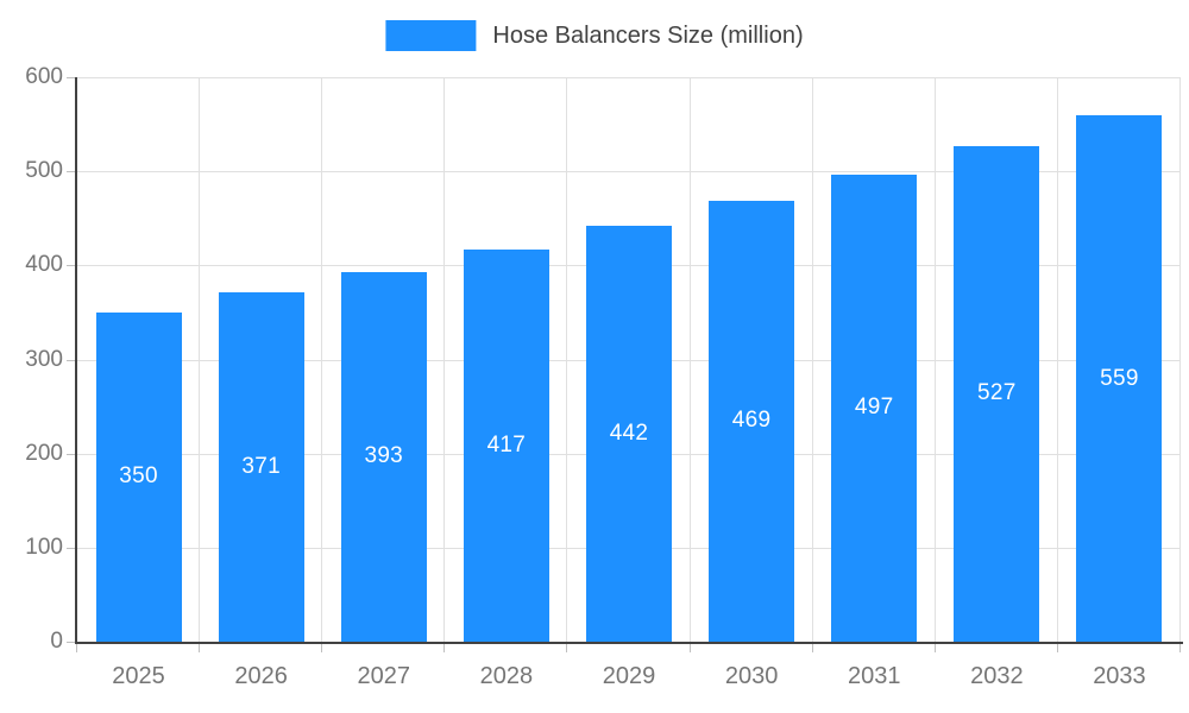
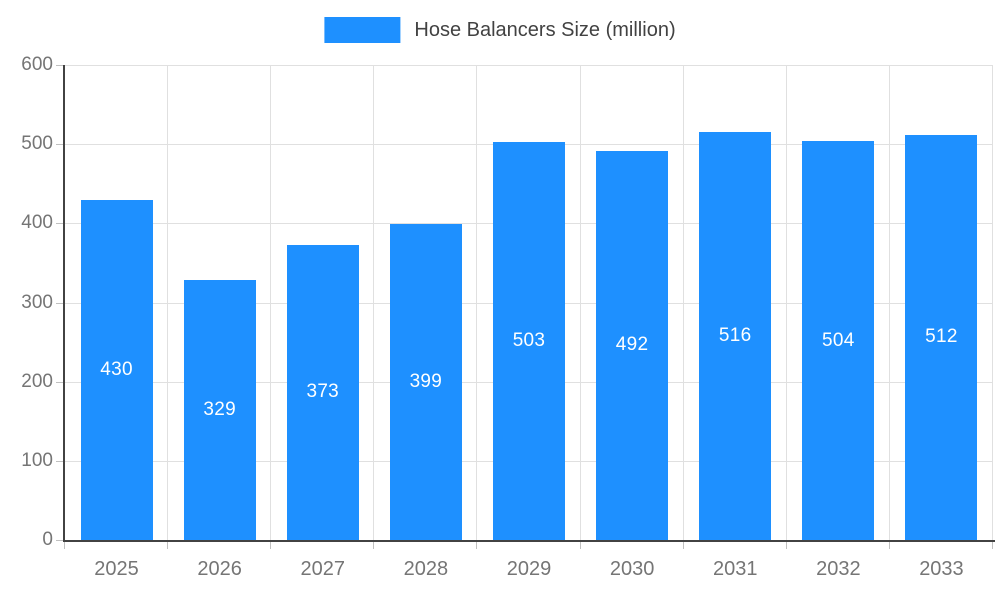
2025: 350 -> 430
2026: 371 -> 329
2027: 393 -> 373
2028: 417 -> 399
2029: 442 -> 503
2030: 469 -> 492
2031: 497 -> 516
2032: 527 -> 504
2033: 559 -> 512
